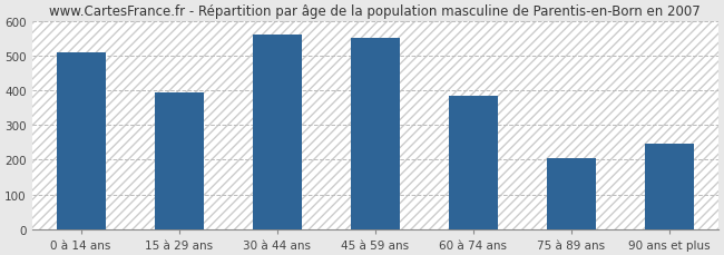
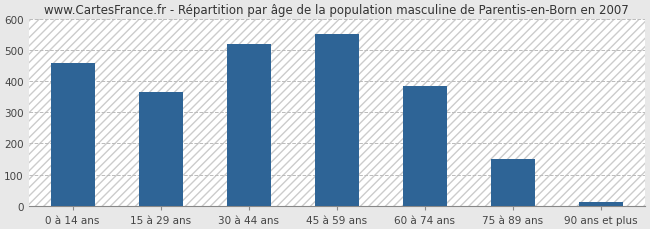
0 à 14 ans: 510 -> 458
15 à 29 ans: 395 -> 365
30 à 44 ans: 560 -> 518
75 à 89 ans: 205 -> 150
90 ans et plus: 245 -> 12
